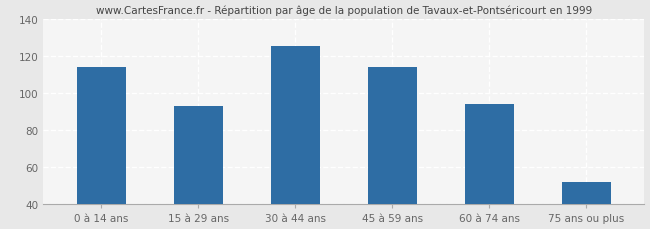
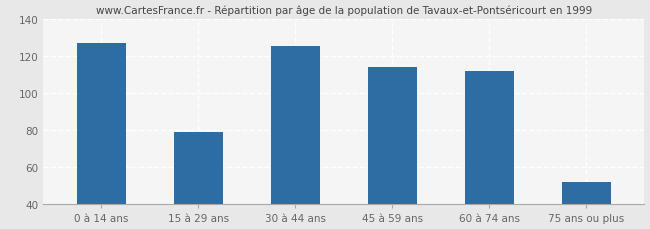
0 à 14 ans: 114 -> 127
15 à 29 ans: 93 -> 79
60 à 74 ans: 94 -> 112
